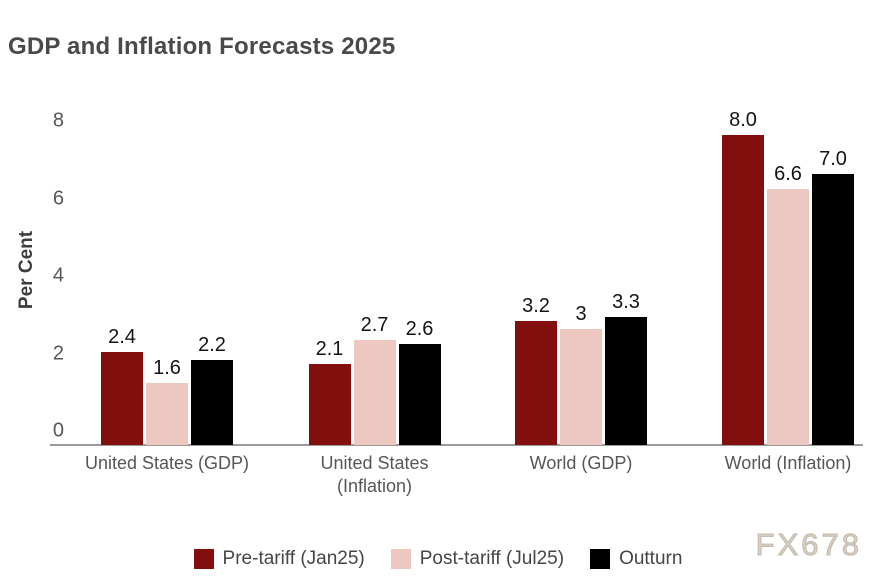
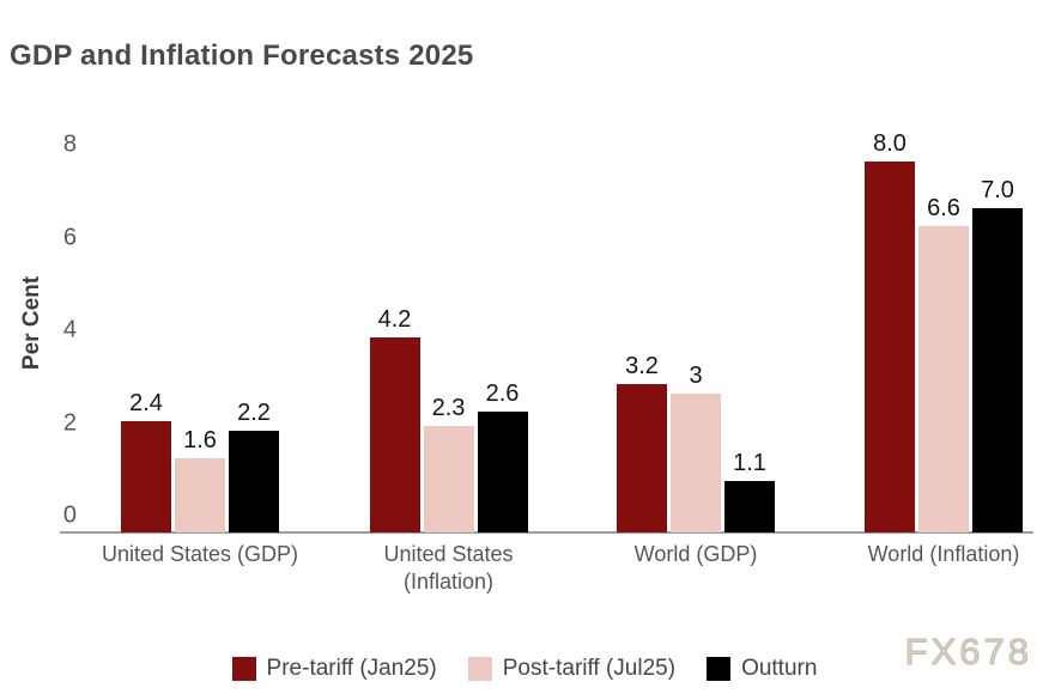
Pre-tariff (Jan25)/United States (Inflation): 2.1 -> 4.2
Post-tariff (Jul25)/United States (Inflation): 2.7 -> 2.3
Outturn/World (GDP): 3.3 -> 1.1
